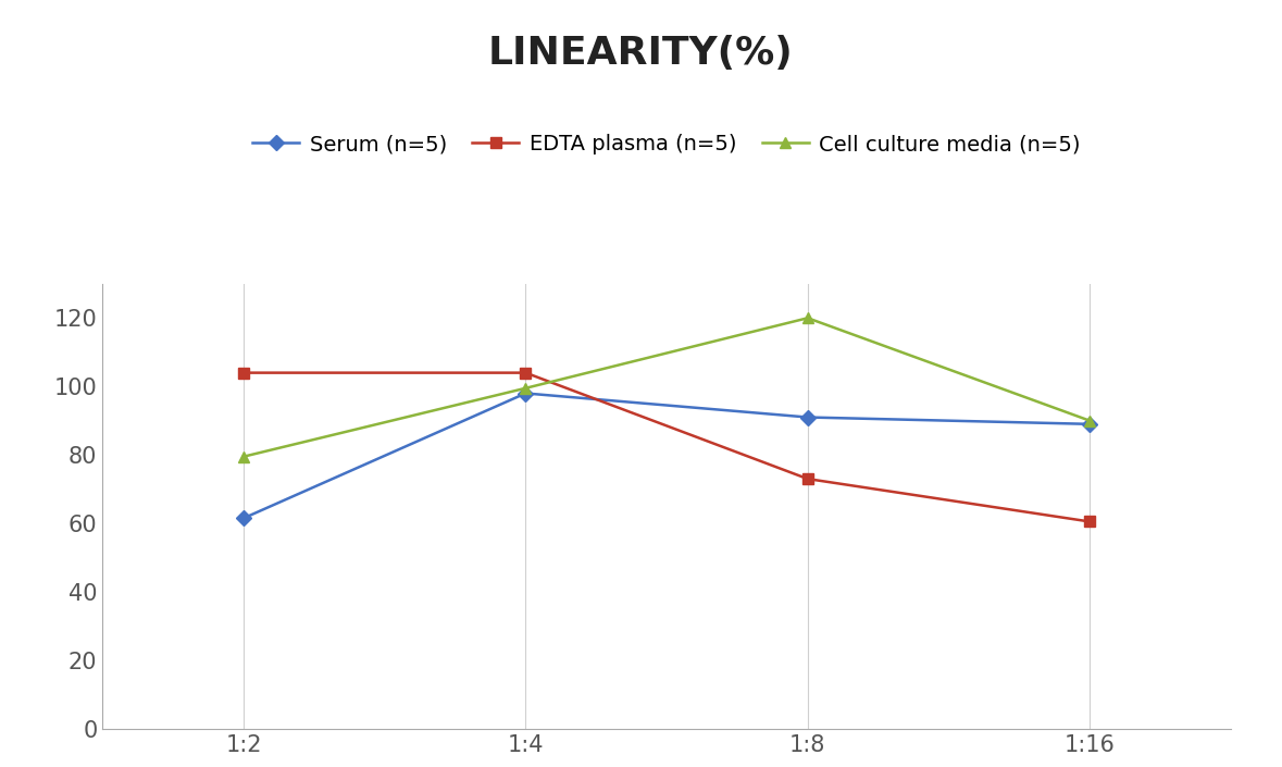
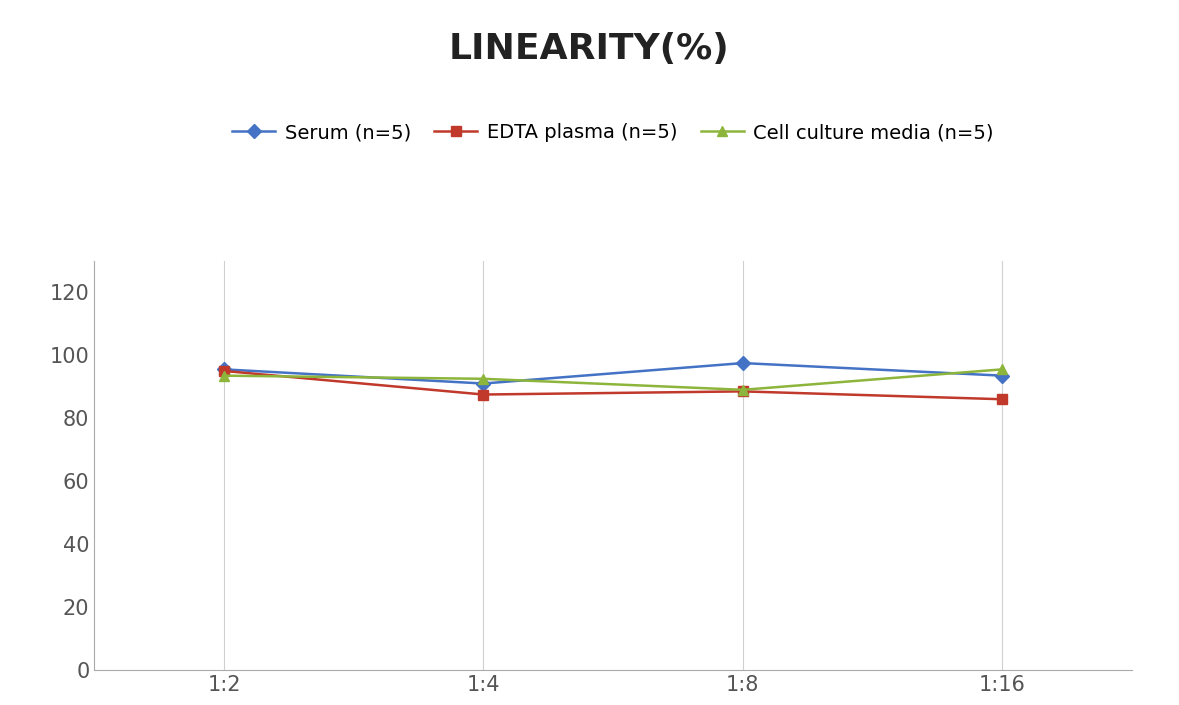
Serum (n=5)/1:2: 61.5 -> 95.5
EDTA plasma (n=5)/1:2: 104.0 -> 95.0
Cell culture media (n=5)/1:2: 79.5 -> 93.5
Serum (n=5)/1:4: 98.0 -> 91.0
EDTA plasma (n=5)/1:4: 104.0 -> 87.5
Cell culture media (n=5)/1:4: 99.5 -> 92.5
Serum (n=5)/1:8: 91.0 -> 97.5
EDTA plasma (n=5)/1:8: 73.0 -> 88.5
Cell culture media (n=5)/1:8: 120.0 -> 89.0
Serum (n=5)/1:16: 89.0 -> 93.5
EDTA plasma (n=5)/1:16: 60.5 -> 86.0
Cell culture media (n=5)/1:16: 90.0 -> 95.5
